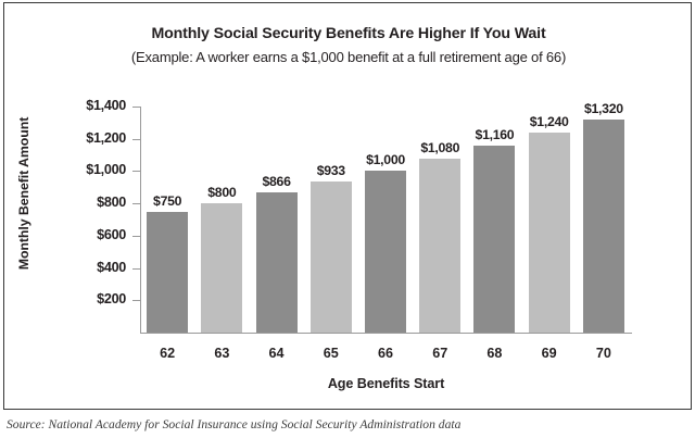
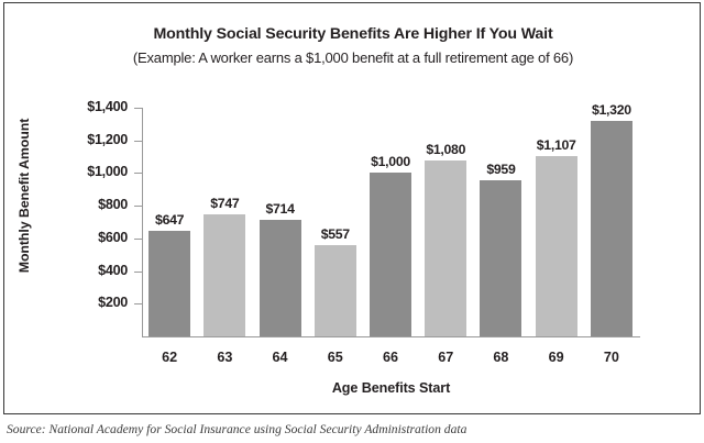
62: $750 -> $647
63: $800 -> $747
64: $866 -> $714
65: $933 -> $557
68: $1,160 -> $959
69: $1,240 -> $1,107
